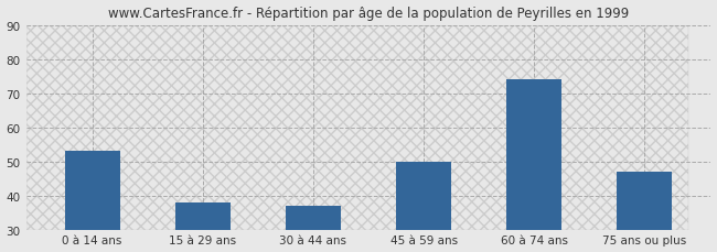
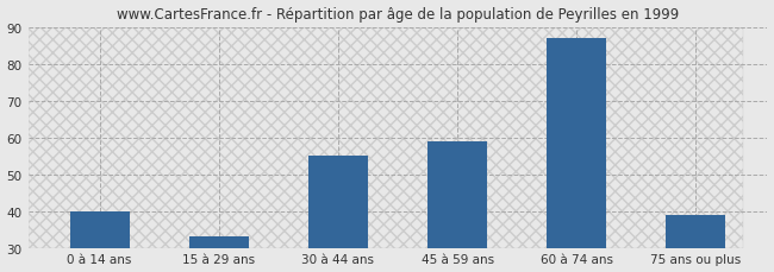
0 à 14 ans: 53 -> 40
15 à 29 ans: 38 -> 33
30 à 44 ans: 37 -> 55
45 à 59 ans: 50 -> 59
60 à 74 ans: 74 -> 87
75 ans ou plus: 47 -> 39
